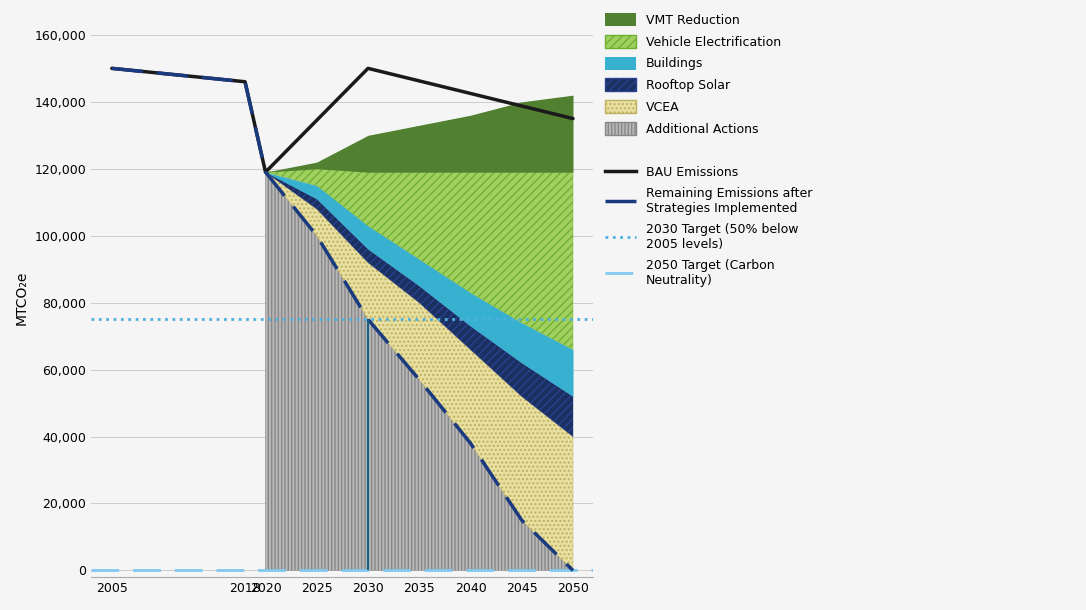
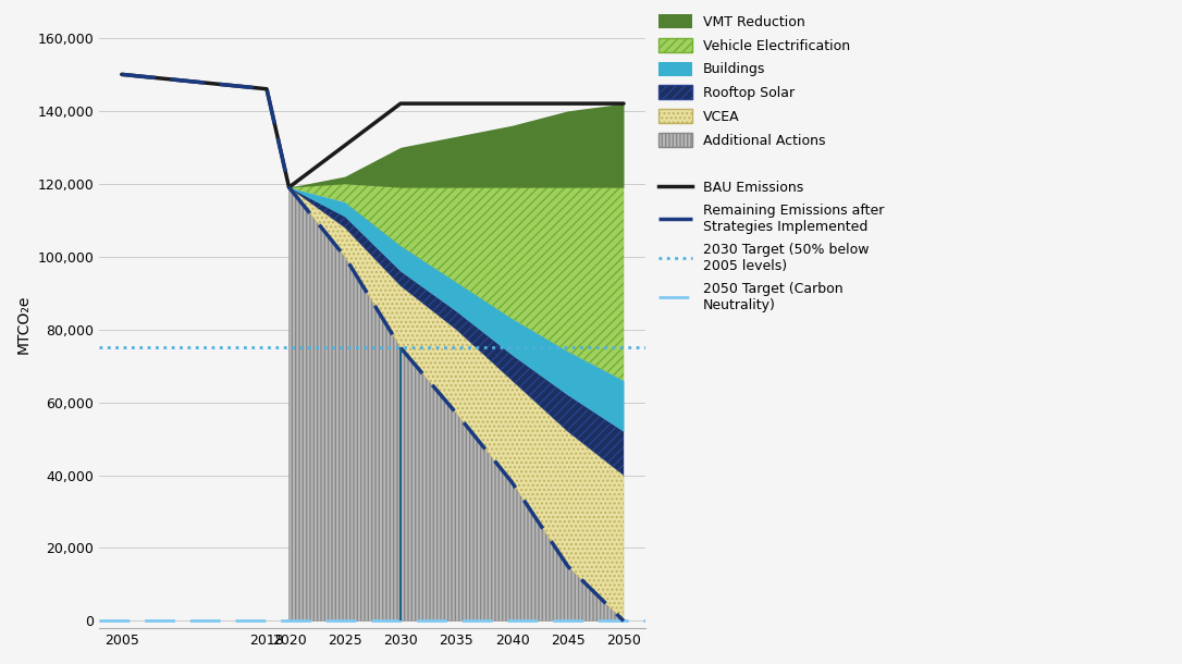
BAU Emissions/2030: 150,000 -> 142,000
BAU Emissions/2050: 135,000 -> 142,000
